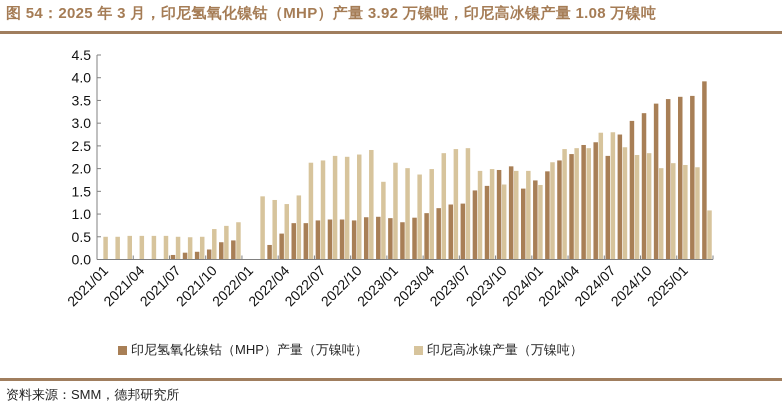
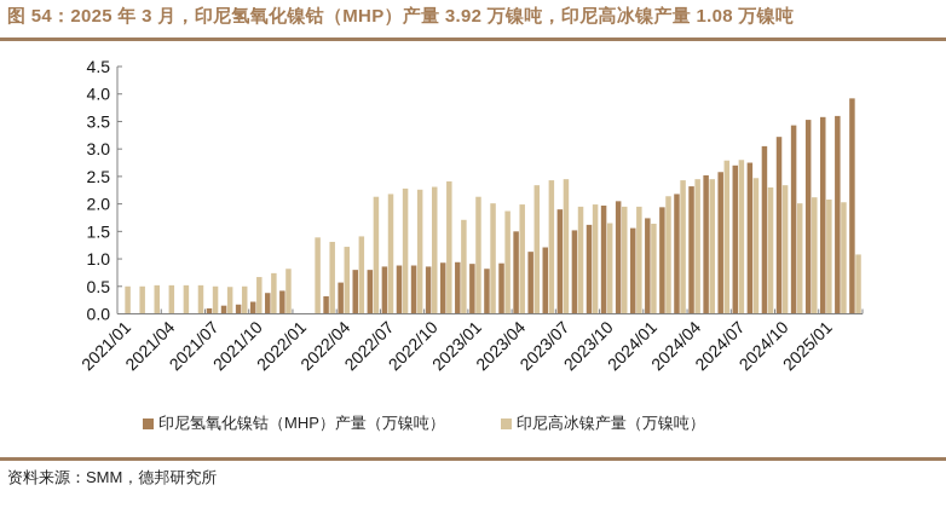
印尼氢氧化镍钴（MHP）产量（万镍吨）/2023/04: 1.0 -> 1.5
印尼氢氧化镍钴（MHP）产量（万镍吨）/2023/07: 1.2 -> 1.9
印尼氢氧化镍钴（MHP）产量（万镍吨）/2024/07: 2.3 -> 2.7
